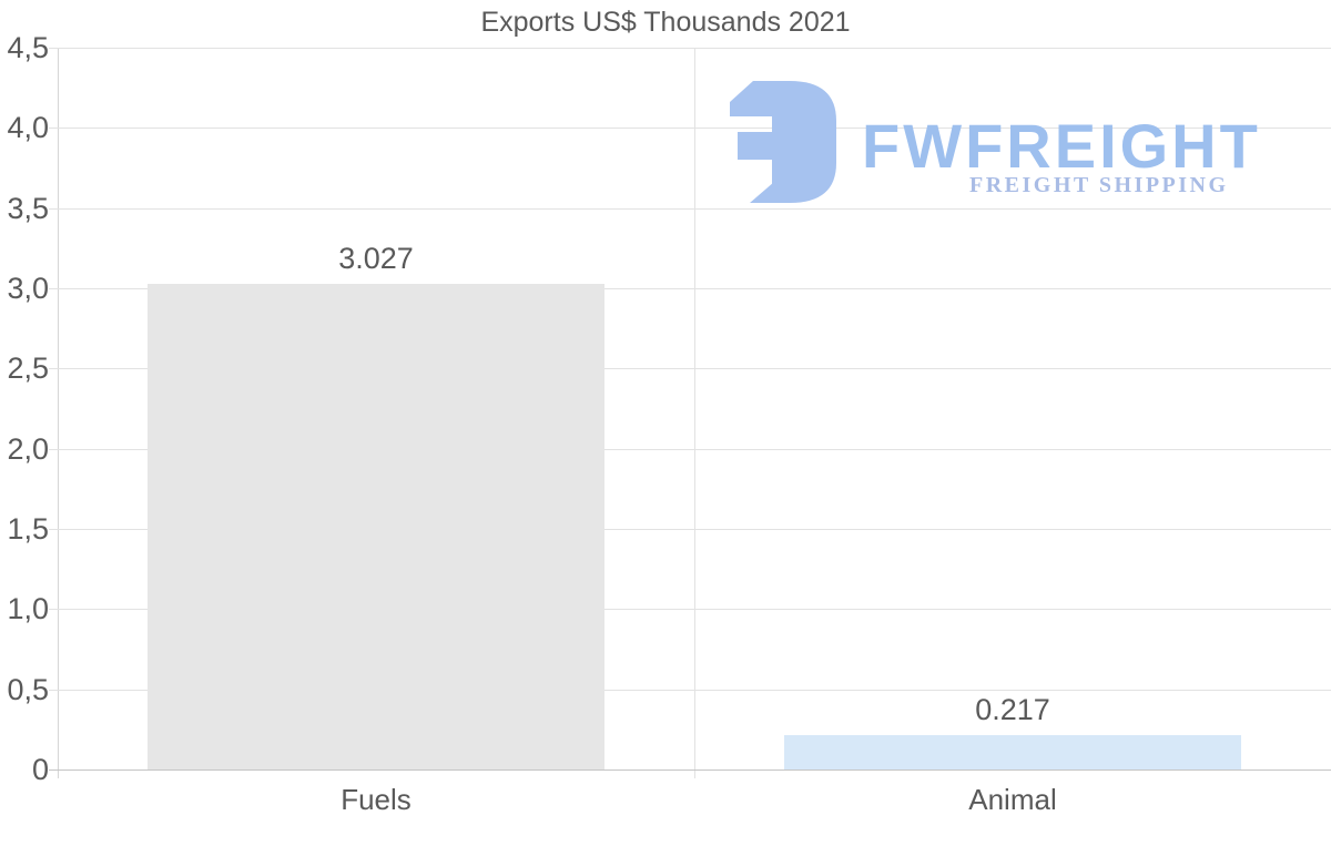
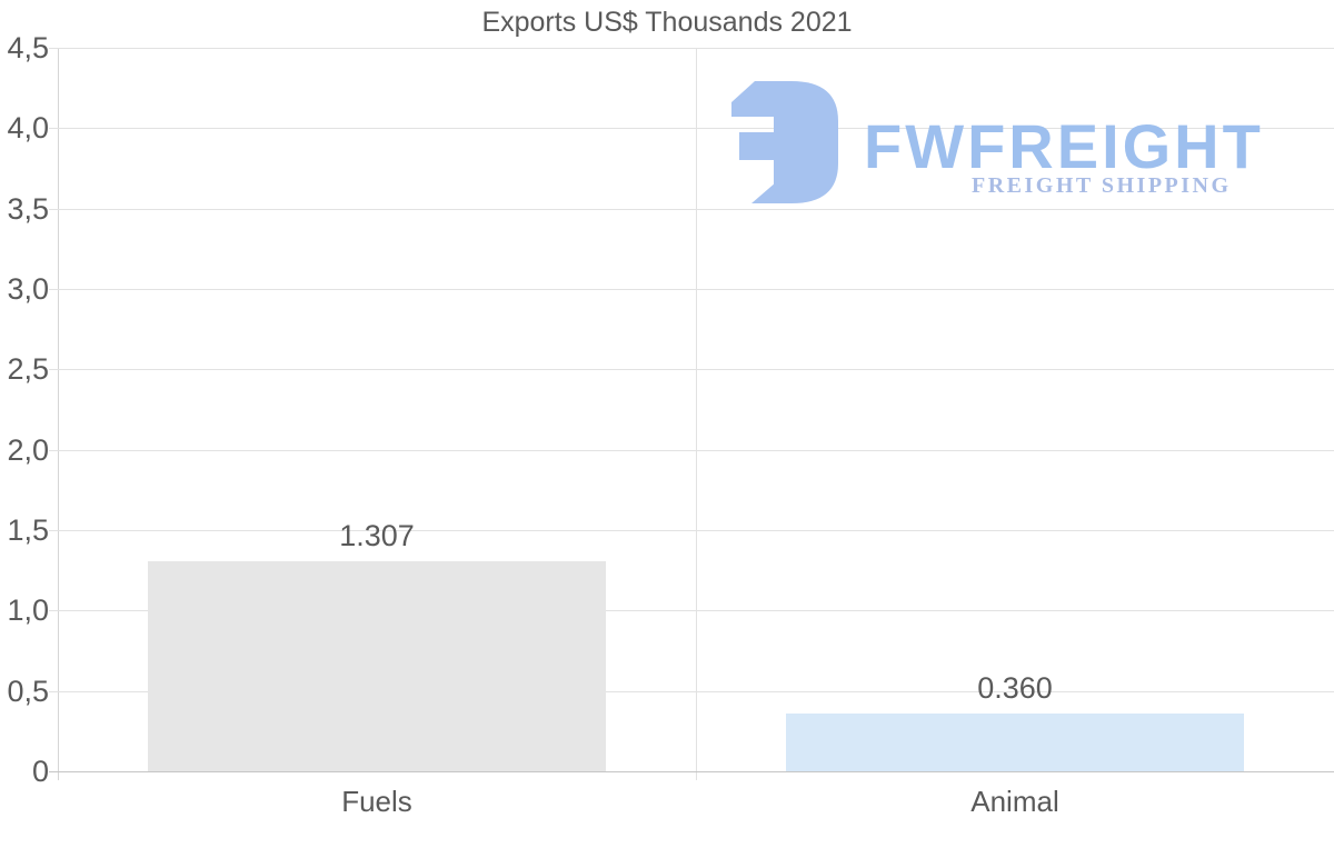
Fuels: 3.027 -> 1.307
Animal: 0.217 -> 0.360
